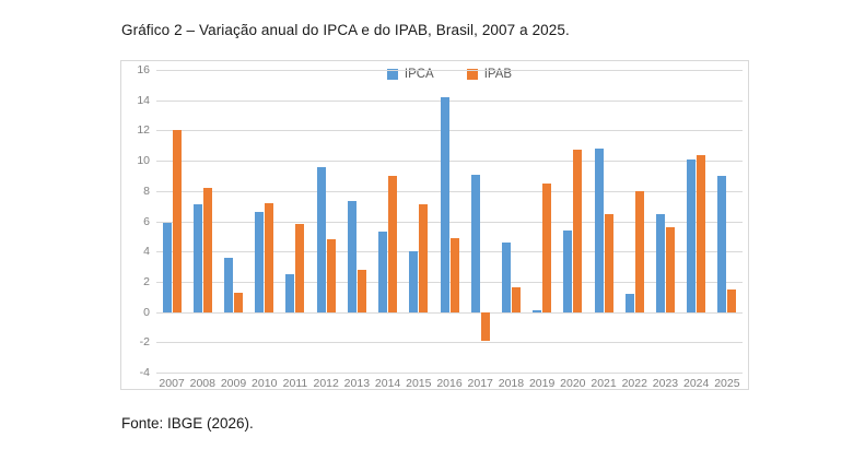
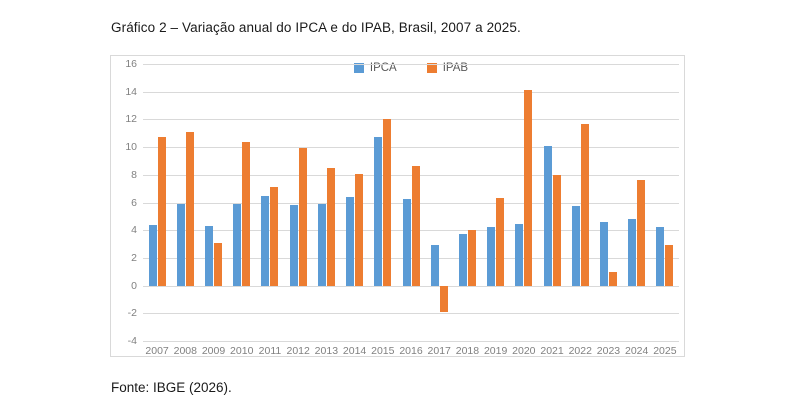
IPCA/2007: 5.9 -> 4.4
IPAB/2007: 12.0 -> 10.7
IPCA/2008: 7.1 -> 5.9
IPAB/2008: 8.2 -> 11.1
IPCA/2009: 3.6 -> 4.3
IPAB/2009: 1.3 -> 3.1
IPCA/2010: 6.6 -> 5.9
IPAB/2010: 7.2 -> 10.4
IPCA/2011: 2.5 -> 6.5
IPAB/2011: 5.8 -> 7.2
IPCA/2012: 9.6 -> 5.8
IPAB/2012: 4.8 -> 9.9
IPCA/2013: 7.3 -> 5.9
IPAB/2013: 2.8 -> 8.5
IPCA/2014: 5.3 -> 6.4
IPAB/2014: 9.0 -> 8.1
IPCA/2015: 4.0 -> 10.7
IPAB/2015: 7.1 -> 12.0
IPCA/2016: 14.2 -> 6.2
IPAB/2016: 4.9 -> 8.6
IPCA/2017: 9.1 -> 3.0
IPCA/2018: 4.6 -> 3.8
IPAB/2018: 1.6 -> 4.0
IPCA/2019: 0.1 -> 4.2
IPAB/2019: 8.5 -> 6.3
IPCA/2020: 5.4 -> 4.5
IPAB/2020: 10.7 -> 14.1
IPCA/2021: 10.8 -> 10.1
IPAB/2021: 6.5 -> 8.0
IPCA/2022: 1.2 -> 5.8
IPAB/2022: 8.0 -> 11.7
IPCA/2023: 6.5 -> 4.6
IPAB/2023: 5.6 -> 1.0
IPCA/2024: 10.1 -> 4.8
IPAB/2024: 10.4 -> 7.7
IPCA/2025: 9.0 -> 4.2
IPAB/2025: 1.5 -> 3.0
